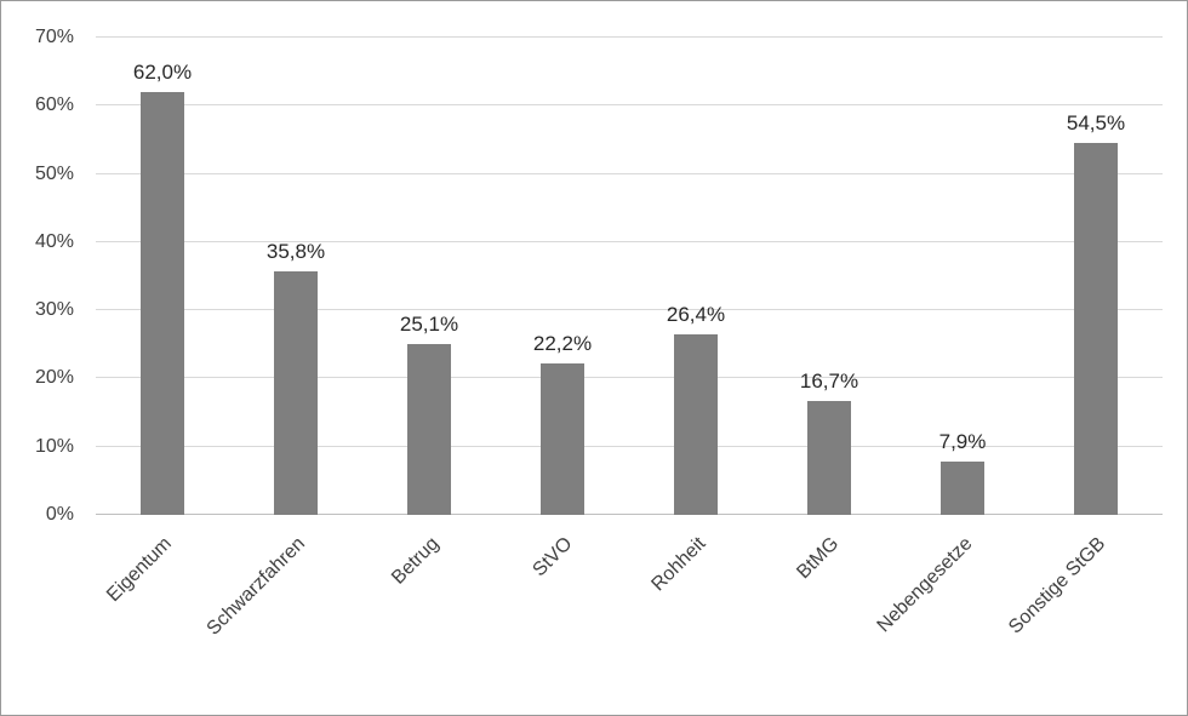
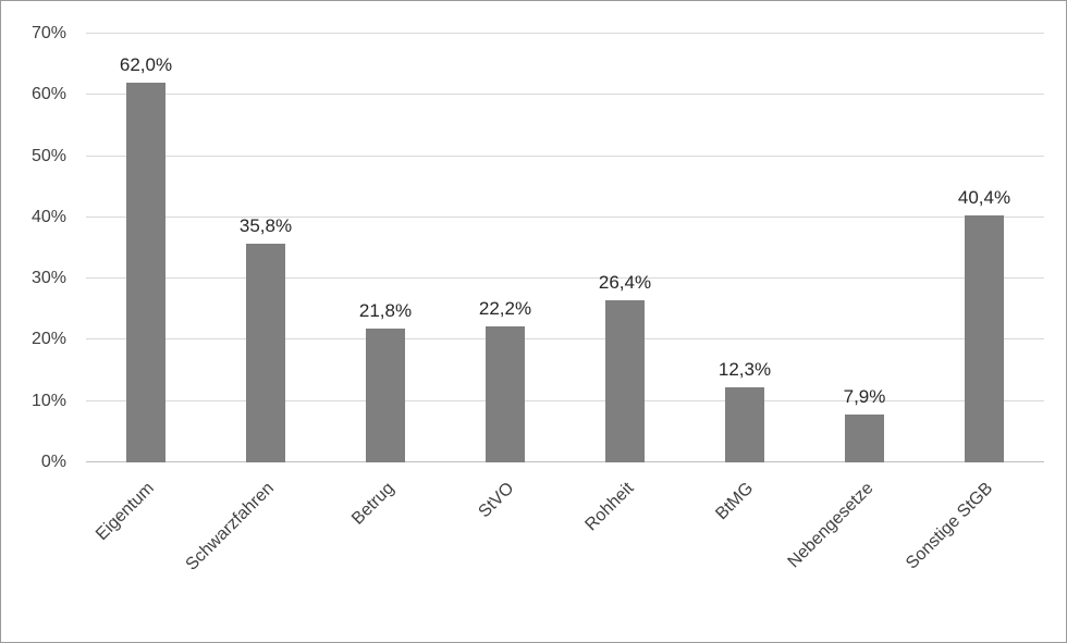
Betrug: 25,1% -> 21,8%
BtMG: 16,7% -> 12,3%
Sonstige StGB: 54,5% -> 40,4%
